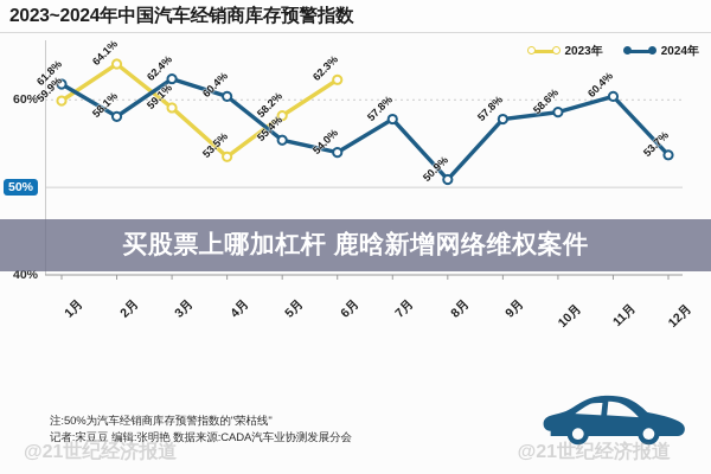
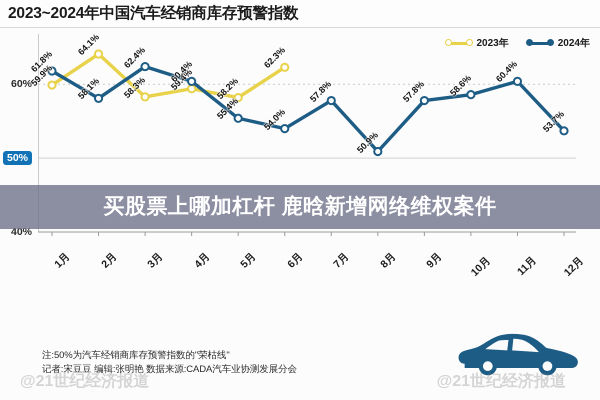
2023年/3月: 59.1% -> 58.3%
2023年/4月: 53.5% -> 59.4%
